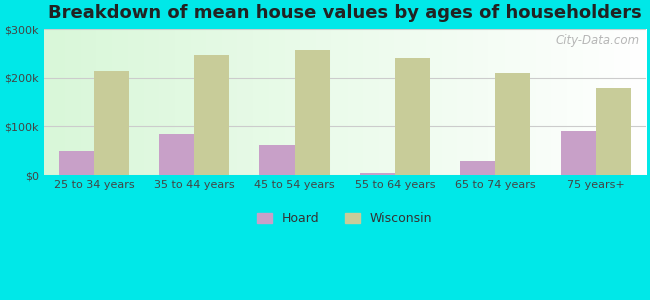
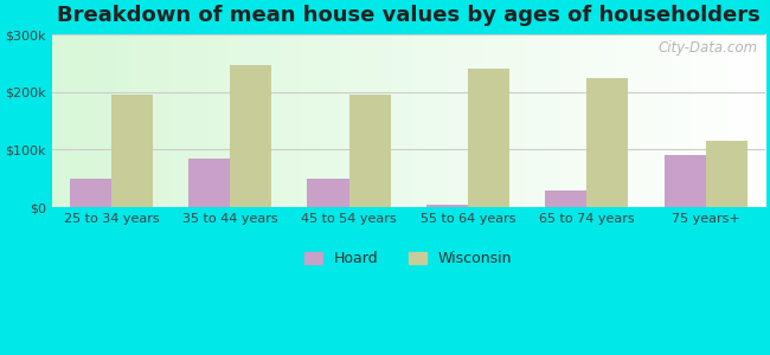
Wisconsin/25 to 34 years: $215k -> $195k
Hoard/45 to 54 years: $62k -> $50k
Wisconsin/45 to 54 years: $258k -> $195k
Wisconsin/65 to 74 years: $210k -> $225k
Wisconsin/75 years+: $180k -> $115k
